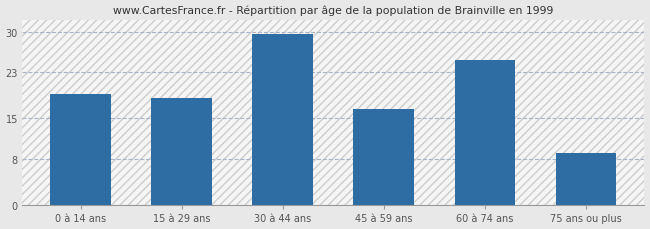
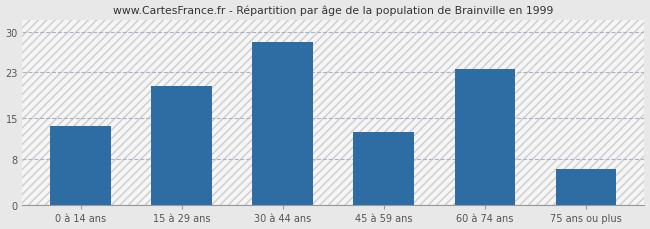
0 à 14 ans: 19.2 -> 13.6
15 à 29 ans: 18.5 -> 20.6
30 à 44 ans: 29.5 -> 28.2
45 à 59 ans: 16.7 -> 12.6
60 à 74 ans: 25.0 -> 23.6
75 ans ou plus: 9.0 -> 6.2
